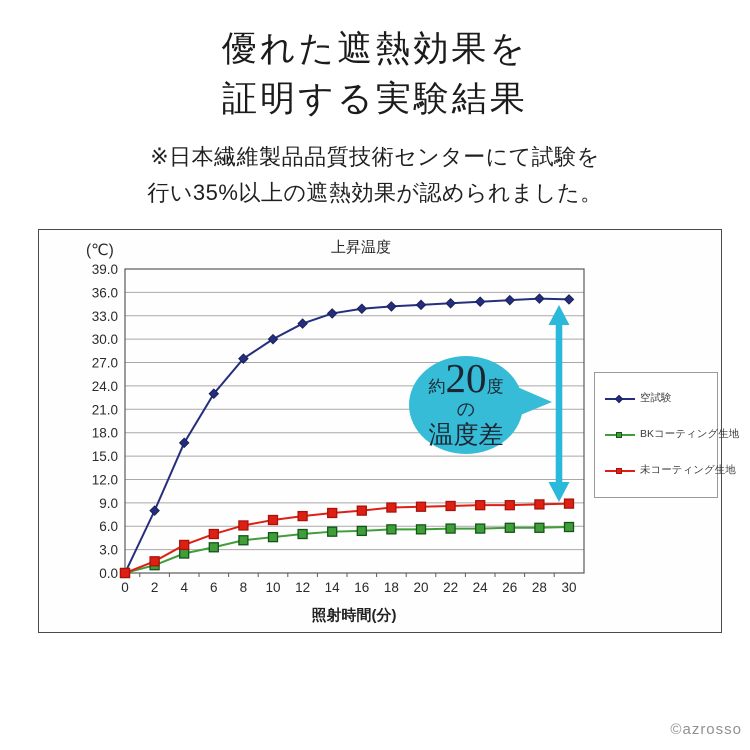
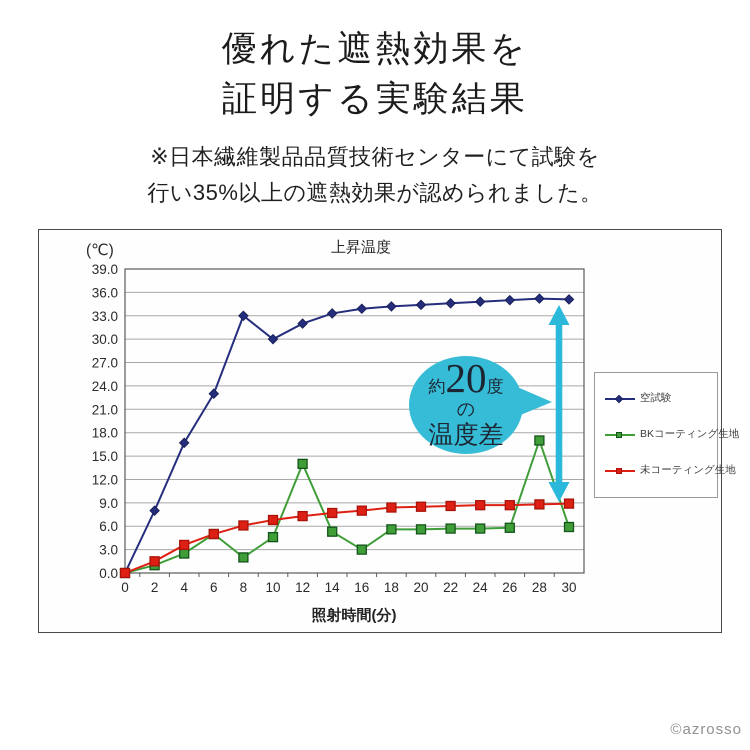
BKコーティング生地/6: 3 -> 5
空試験/8: 28 -> 33
BKコーティング生地/8: 4 -> 2
BKコーティング生地/12: 5 -> 14
BKコーティング生地/16: 5 -> 3
BKコーティング生地/28: 6 -> 17
